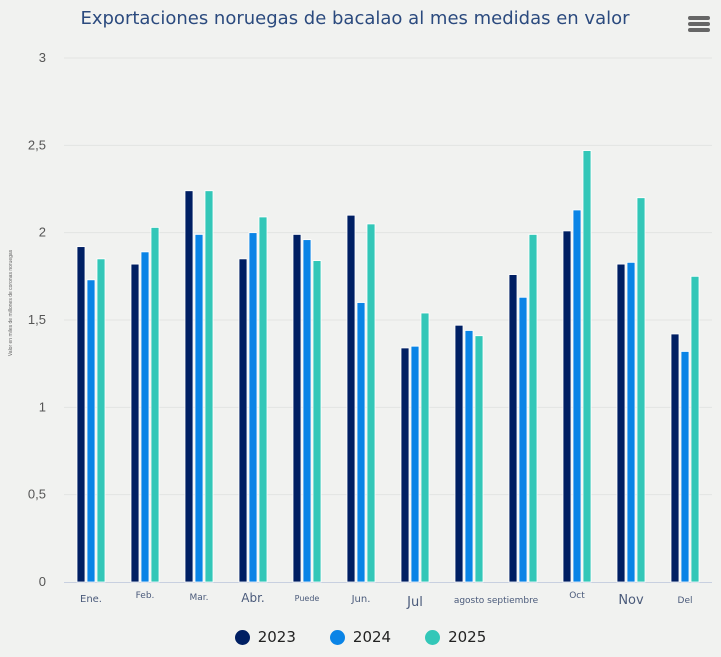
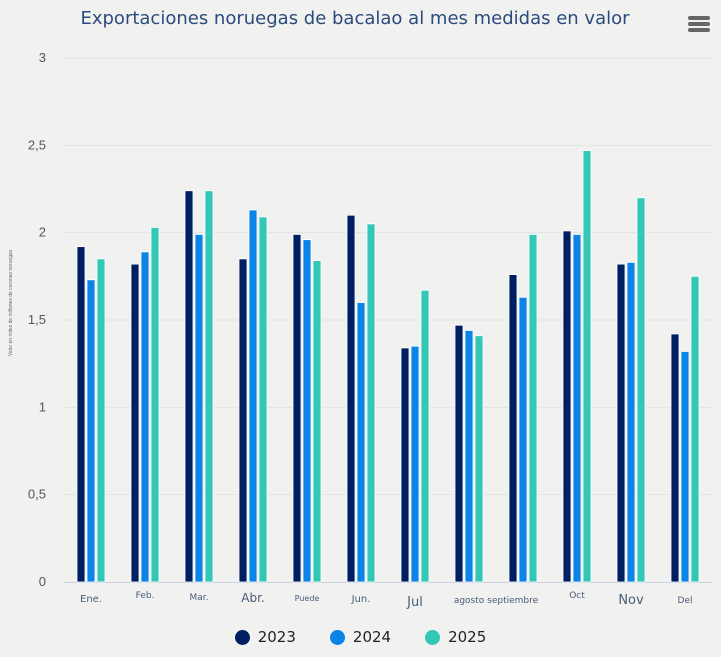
2024/Abr.: 2.00 -> 2.13
2025/Jul: 1.54 -> 1.67
2024/Oct: 2.13 -> 1.99
